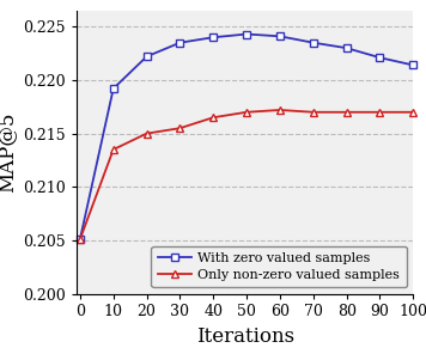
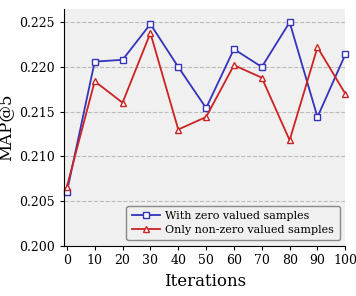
With zero valued samples/0: 0.2051 -> 0.2060
Only non-zero valued samples/0: 0.2051 -> 0.2066
With zero valued samples/10: 0.2192 -> 0.2206
Only non-zero valued samples/10: 0.2135 -> 0.2184
With zero valued samples/20: 0.2222 -> 0.2208
Only non-zero valued samples/20: 0.2150 -> 0.2160
With zero valued samples/30: 0.2235 -> 0.2248
Only non-zero valued samples/30: 0.2155 -> 0.2238
With zero valued samples/40: 0.2240 -> 0.2200
Only non-zero valued samples/40: 0.2165 -> 0.2130
With zero valued samples/50: 0.2243 -> 0.2154
Only non-zero valued samples/50: 0.2170 -> 0.2144
With zero valued samples/60: 0.2241 -> 0.2220
Only non-zero valued samples/60: 0.2172 -> 0.2202
With zero valued samples/70: 0.2235 -> 0.2200
Only non-zero valued samples/70: 0.2170 -> 0.2188
With zero valued samples/80: 0.2230 -> 0.2250
Only non-zero valued samples/80: 0.2170 -> 0.2118
With zero valued samples/90: 0.2221 -> 0.2144
Only non-zero valued samples/90: 0.2170 -> 0.2222
